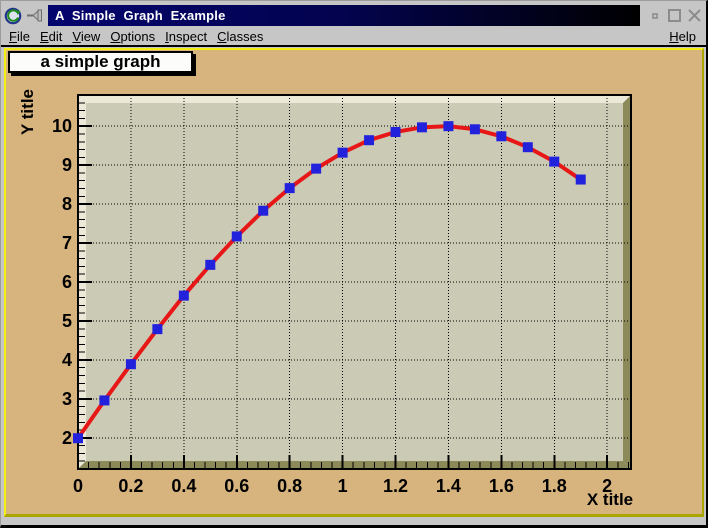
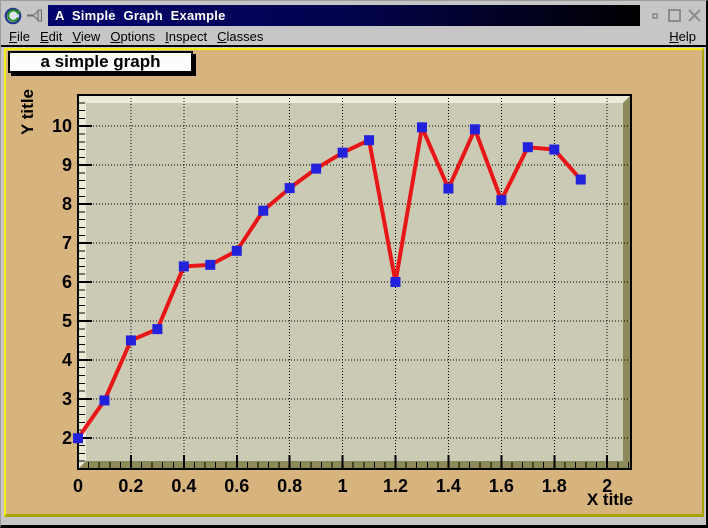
0.2: 3.9 -> 4.5
0.4: 5.7 -> 6.4
0.6: 7.2 -> 6.8
1.2: 9.8 -> 6.0
1.4: 10.0 -> 8.4
1.6: 9.7 -> 8.1
1.8: 9.1 -> 9.4
